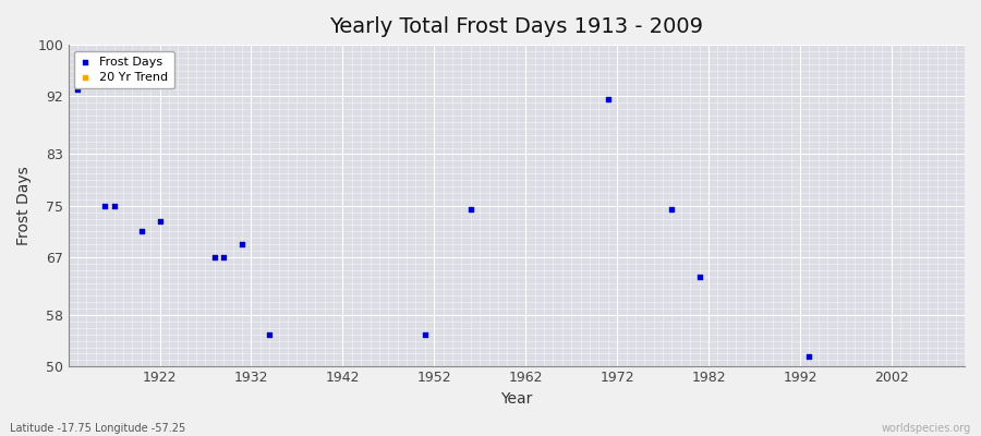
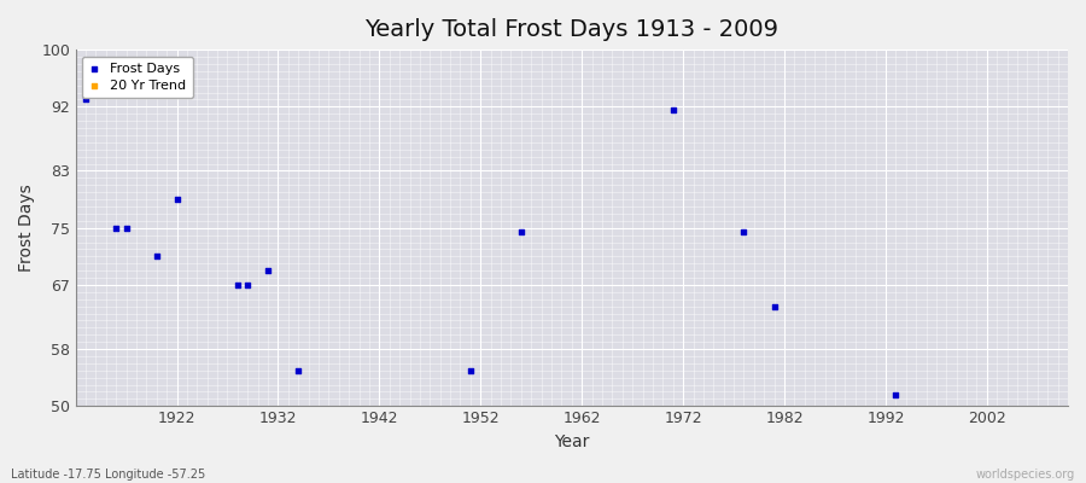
Frost Days/1922: 72.5 -> 79.0
